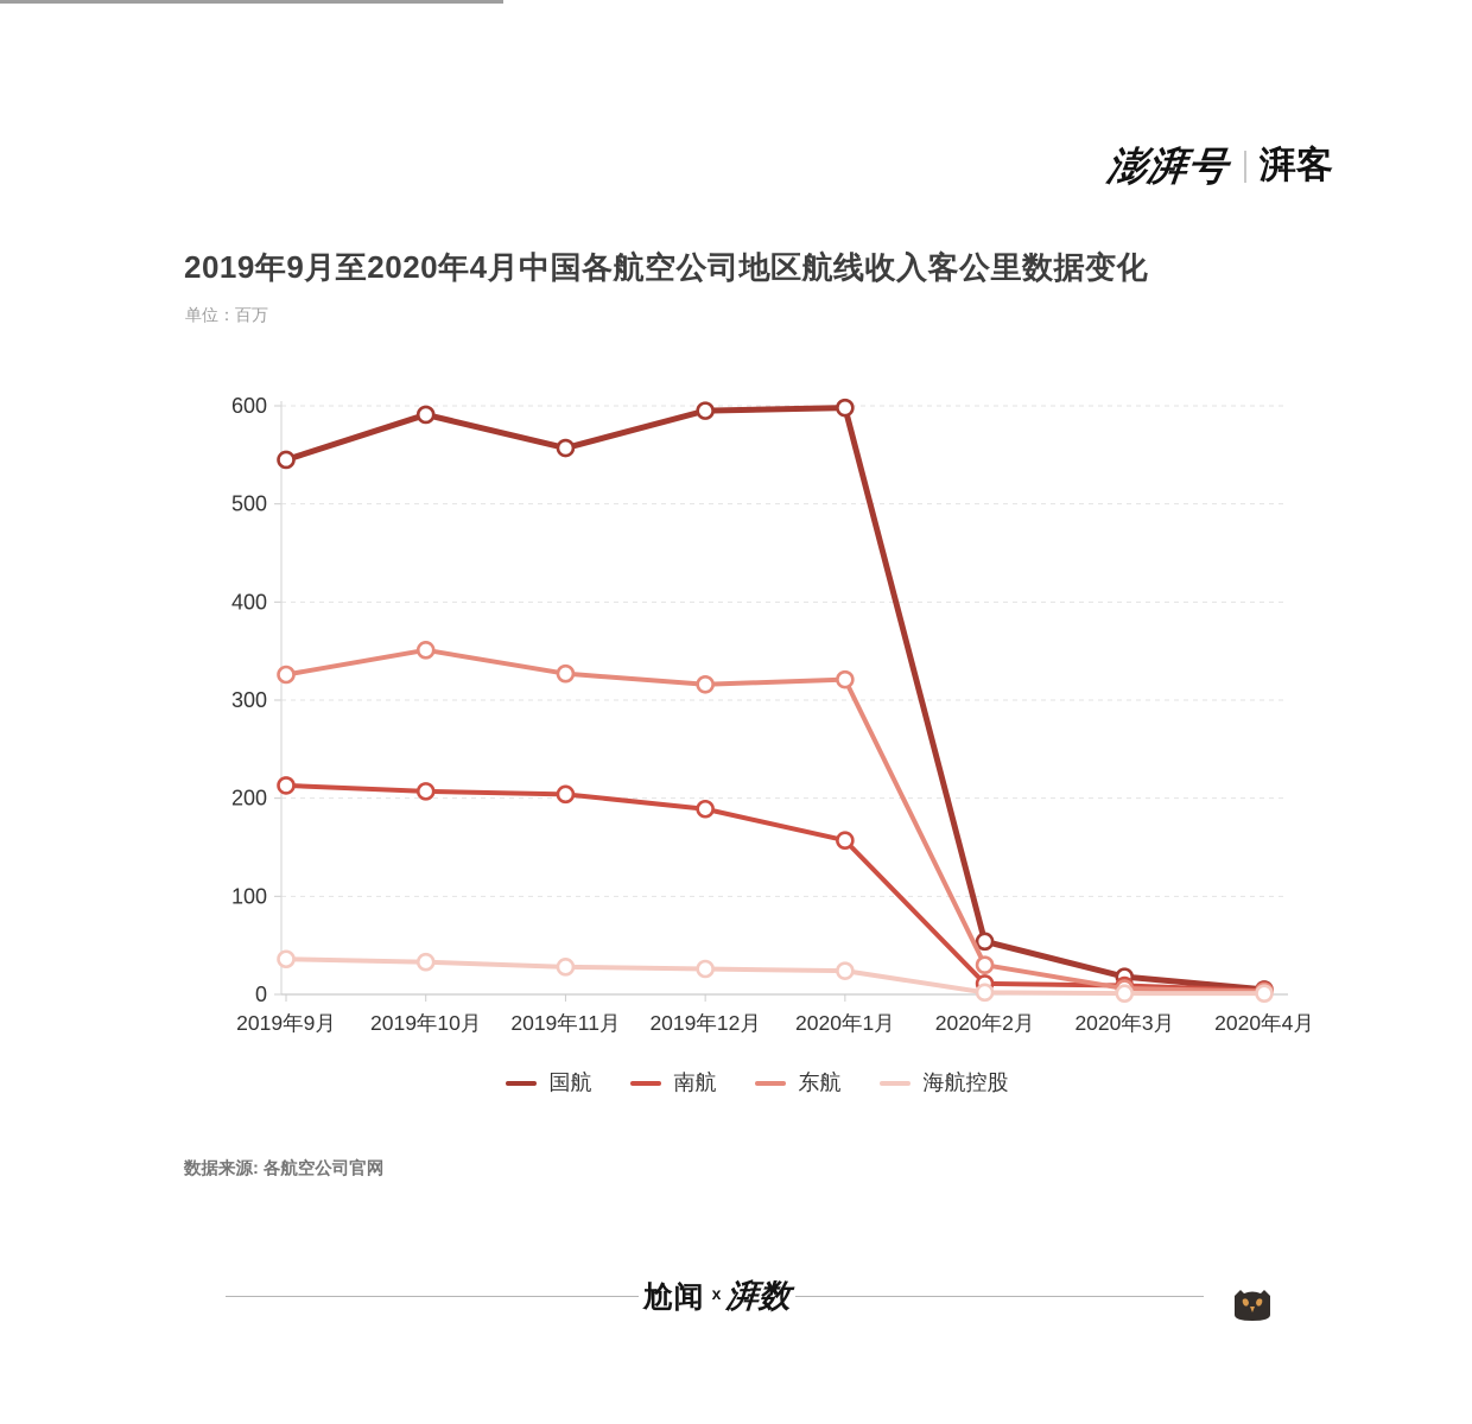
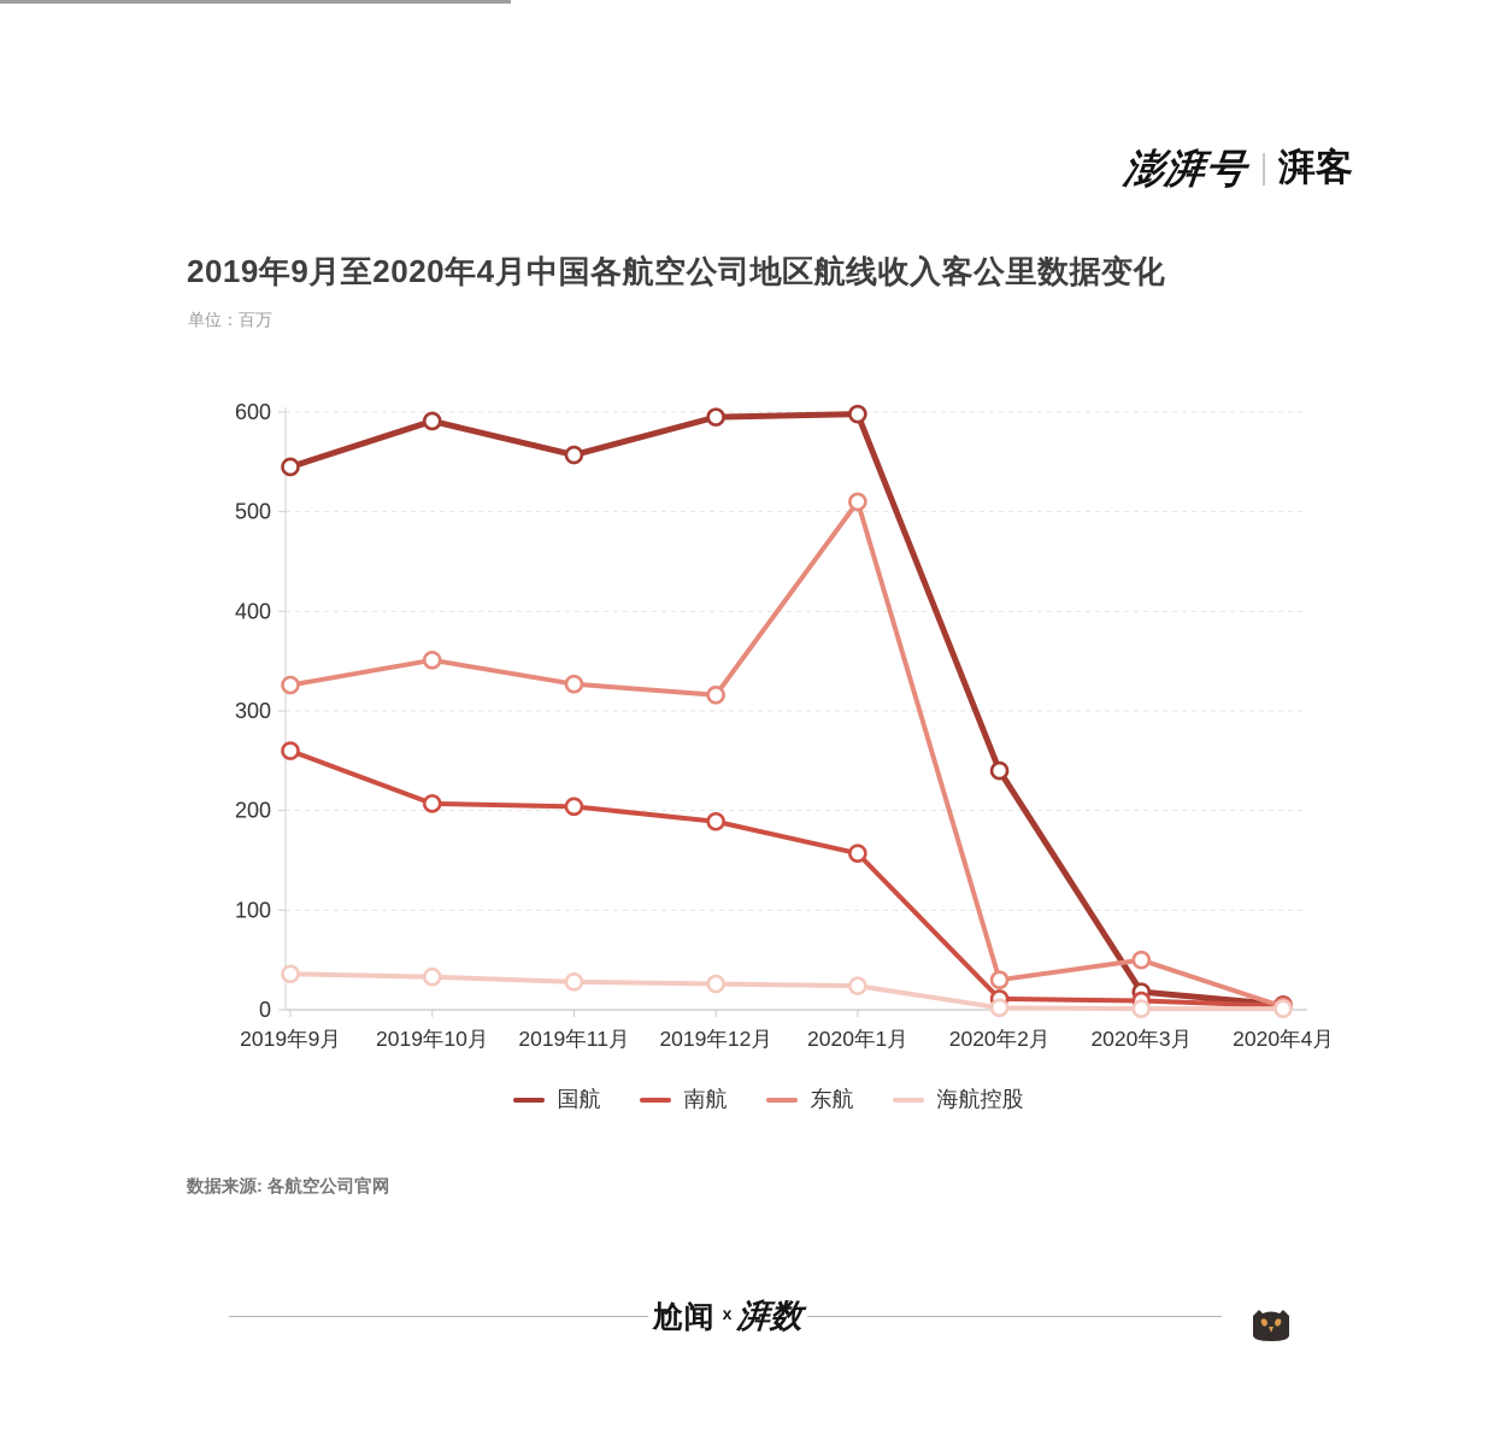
南航/2019年9月: 210 -> 260
东航/2020年1月: 320 -> 510
国航/2020年2月: 50 -> 240
东航/2020年3月: 10 -> 50
